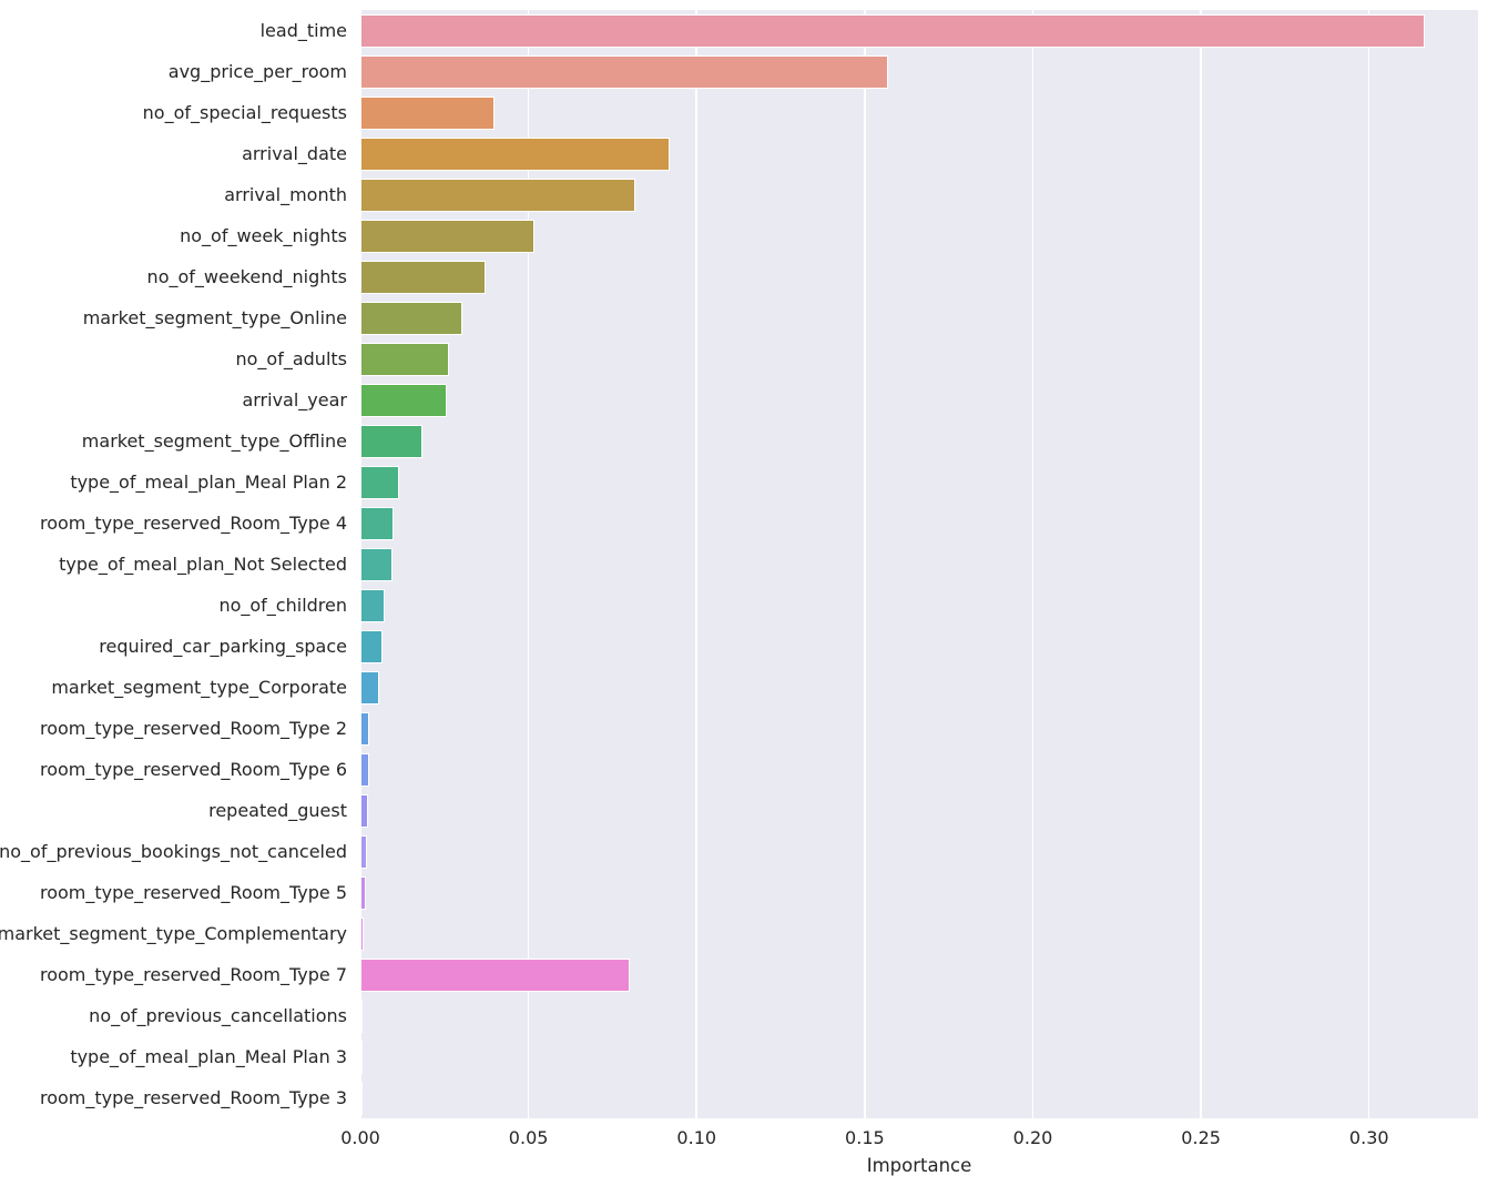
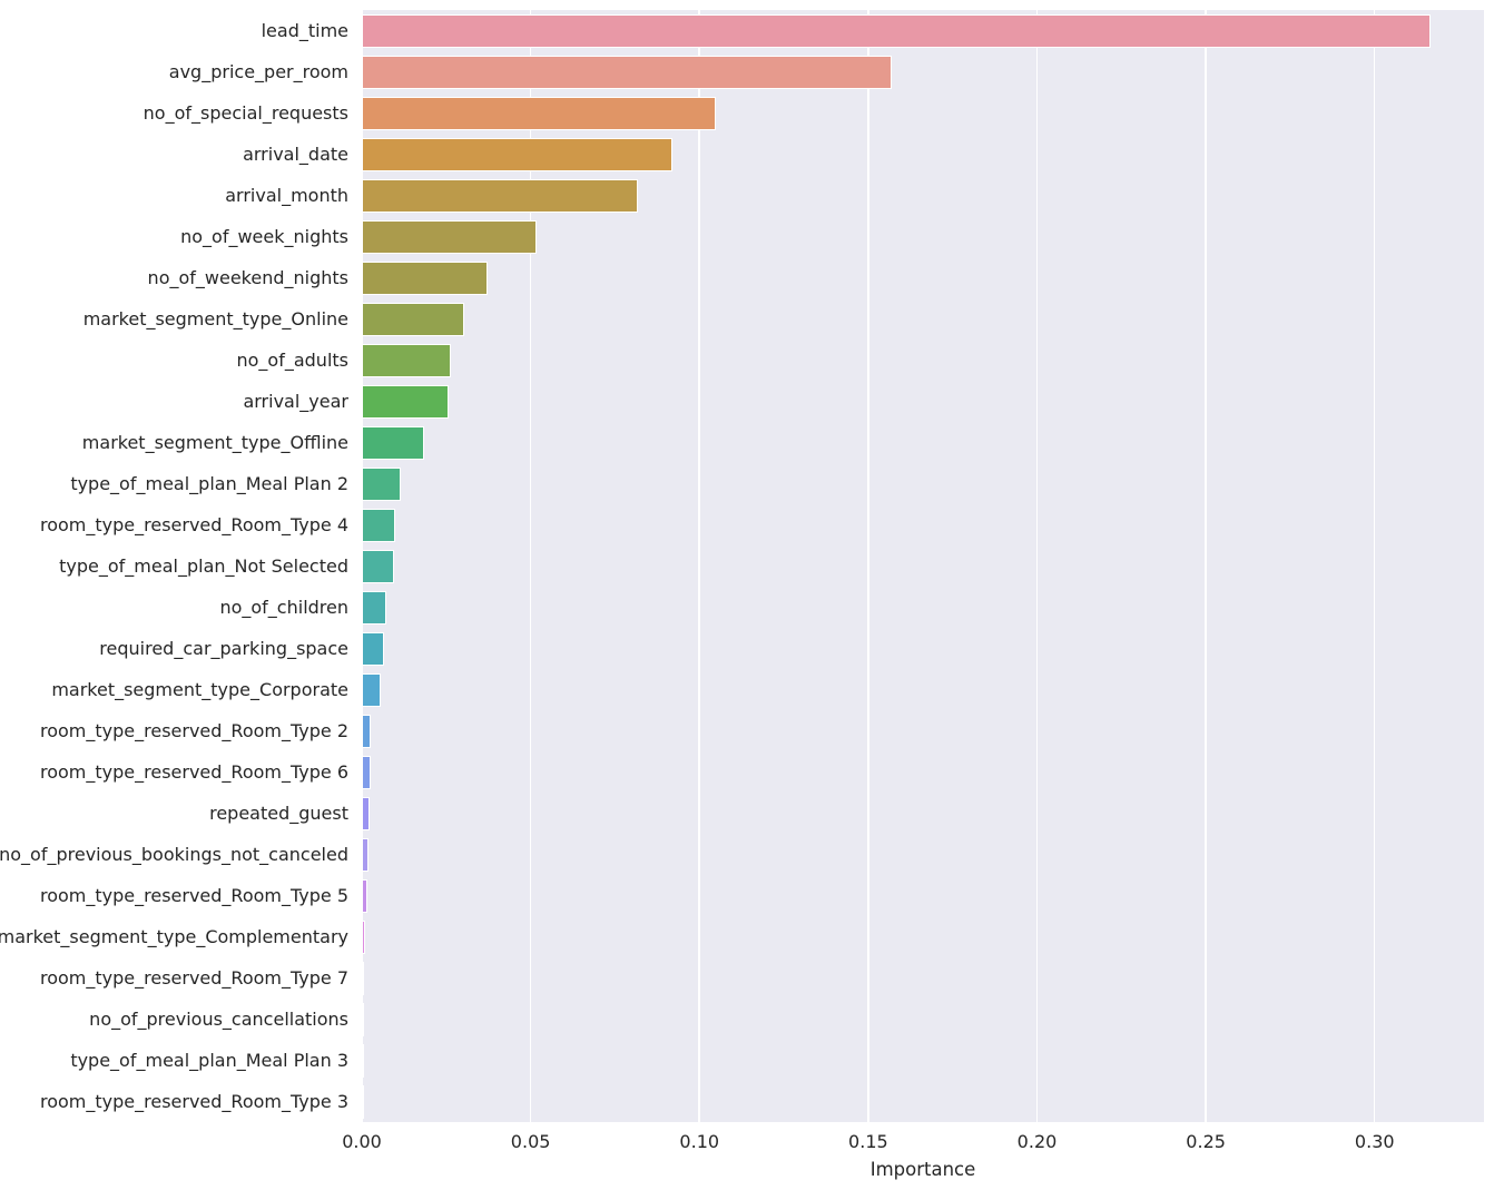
no_of_special_requests: 0.040 -> 0.105
room_type_reserved_Room_Type 7: 0.080 -> 0.001
